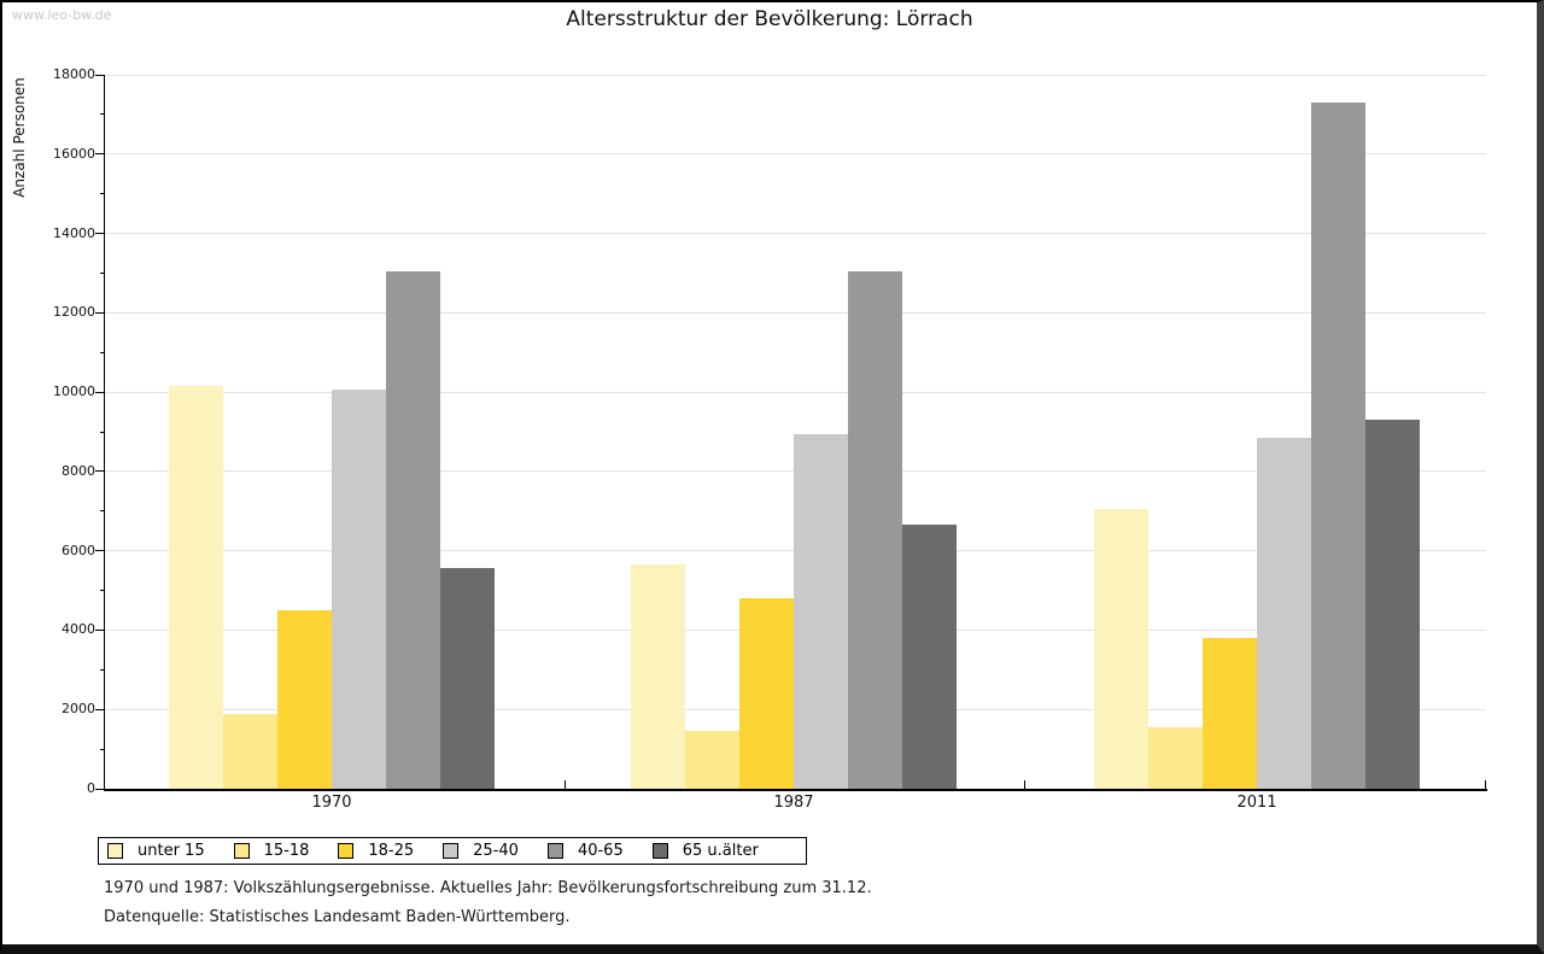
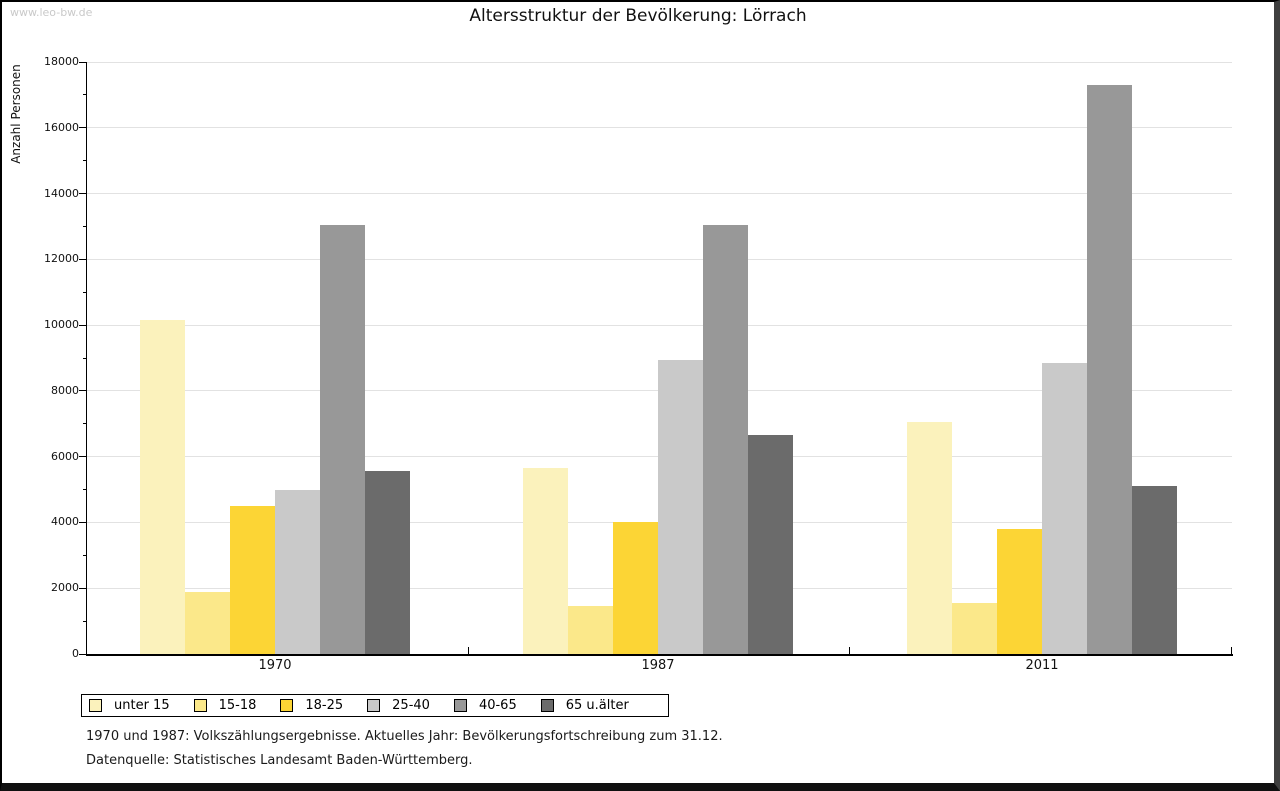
25-40/1970: 10000 -> 5000
18-25/1987: 4800 -> 4000
65 u.älter/2011: 9300 -> 5100
